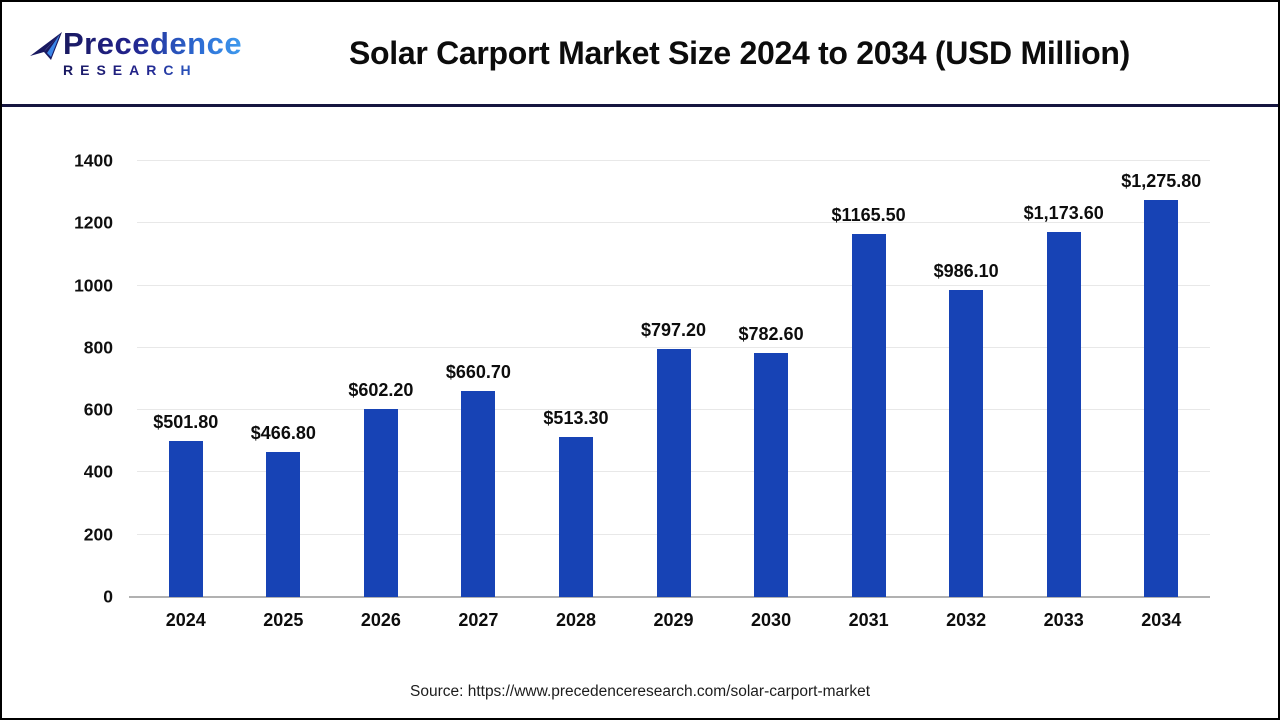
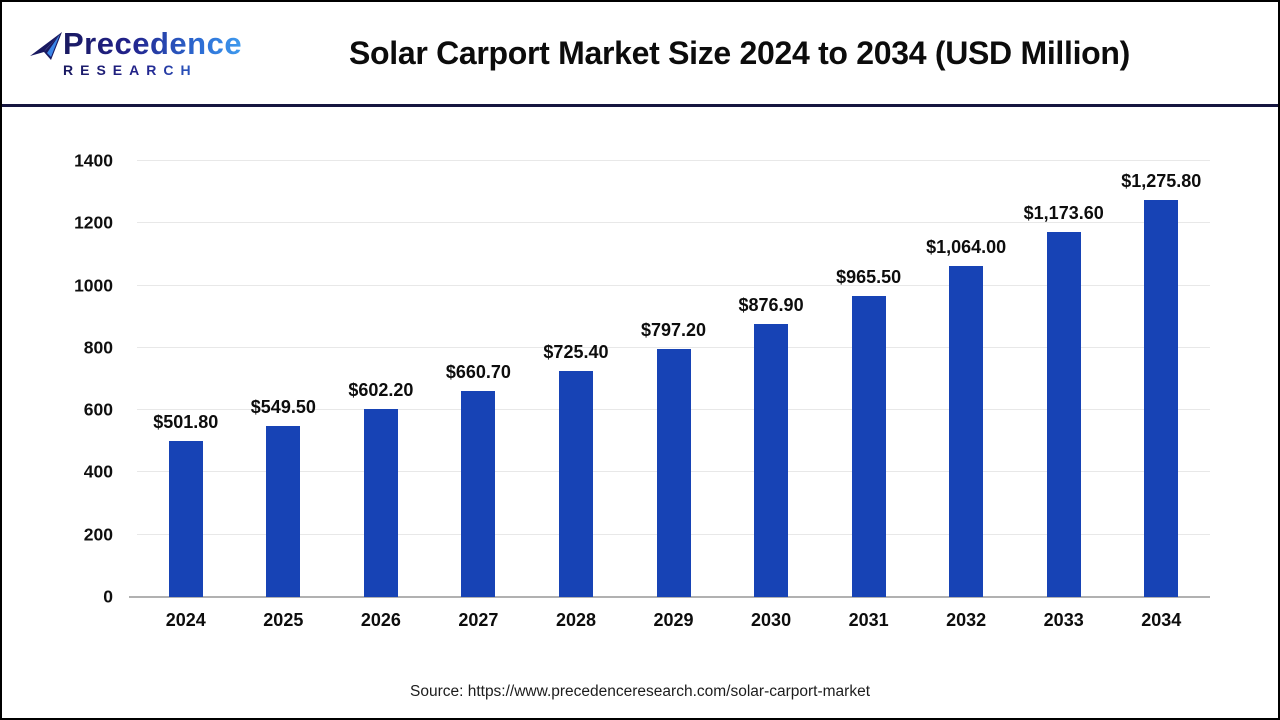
2025: $466.80 -> $549.50
2028: $513.30 -> $725.40
2030: $782.60 -> $876.90
2031: $1165.50 -> $965.50
2032: $986.10 -> $1,064.00
